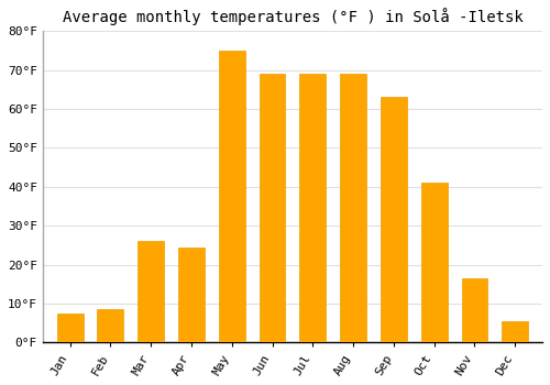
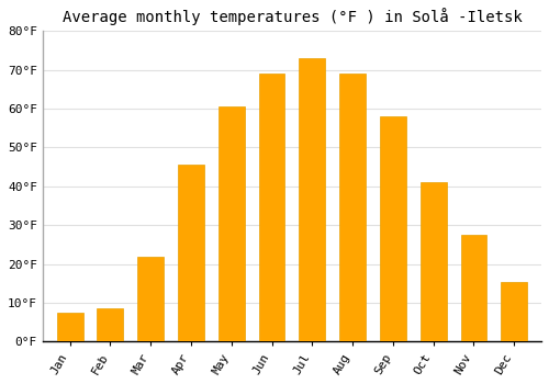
Mar: 26.0°F -> 22.0°F
Apr: 24.5°F -> 45.5°F
May: 75.0°F -> 60.5°F
Jul: 69.0°F -> 73.0°F
Sep: 63.0°F -> 58.0°F
Nov: 16.5°F -> 27.5°F
Dec: 5.5°F -> 15.5°F
